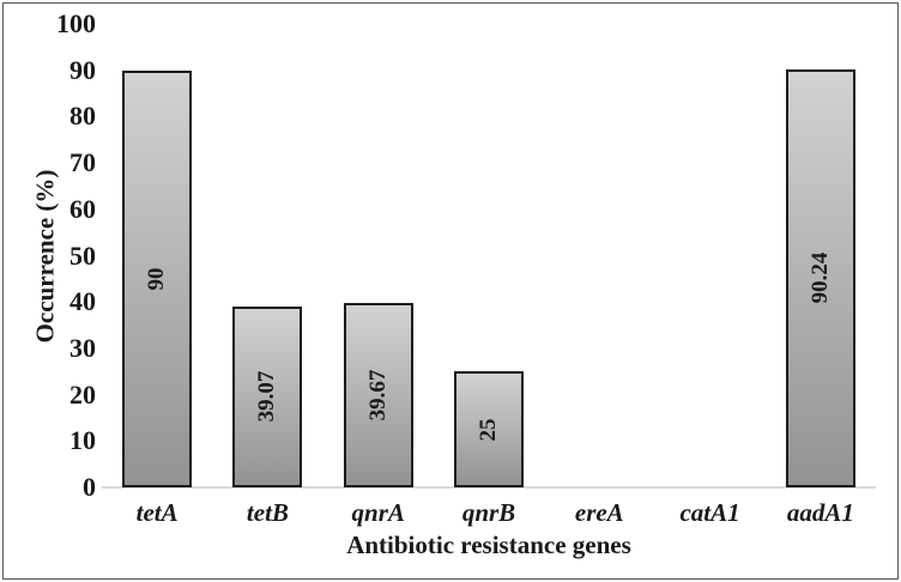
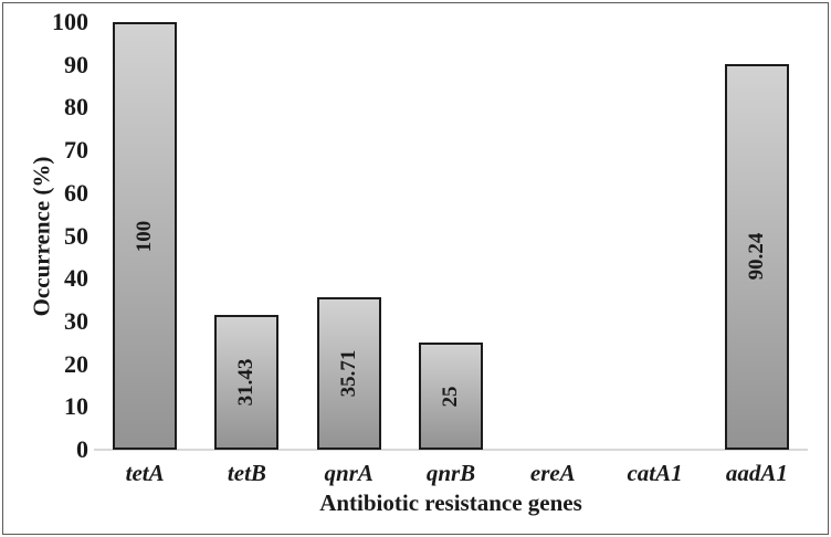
tetA: 90 -> 100
tetB: 39.07 -> 31.43
qnrA: 39.67 -> 35.71
